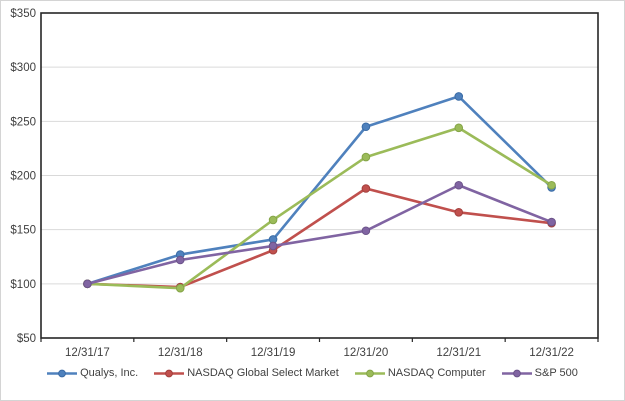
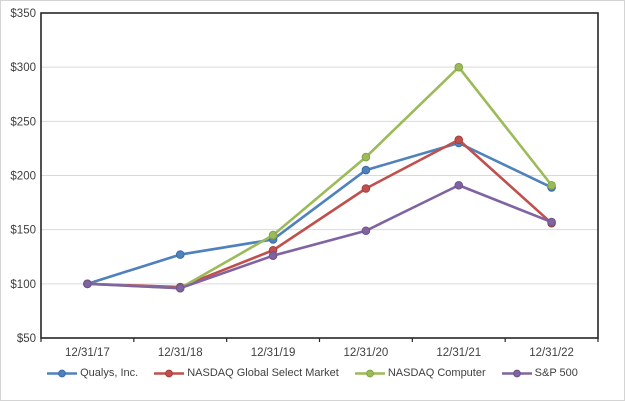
S&P 500/12/31/18: $122 -> $96
NASDAQ Computer/12/31/19: $159 -> $145
S&P 500/12/31/19: $135 -> $126
Qualys, Inc./12/31/20: $245 -> $205
Qualys, Inc./12/31/21: $273 -> $230
NASDAQ Global Select Market/12/31/21: $166 -> $233
NASDAQ Computer/12/31/21: $244 -> $300
